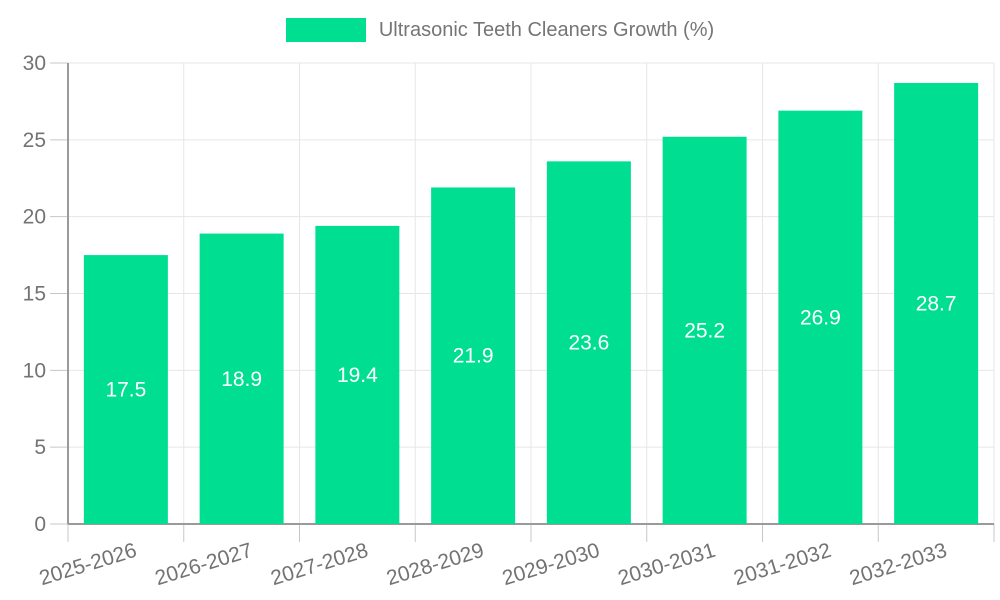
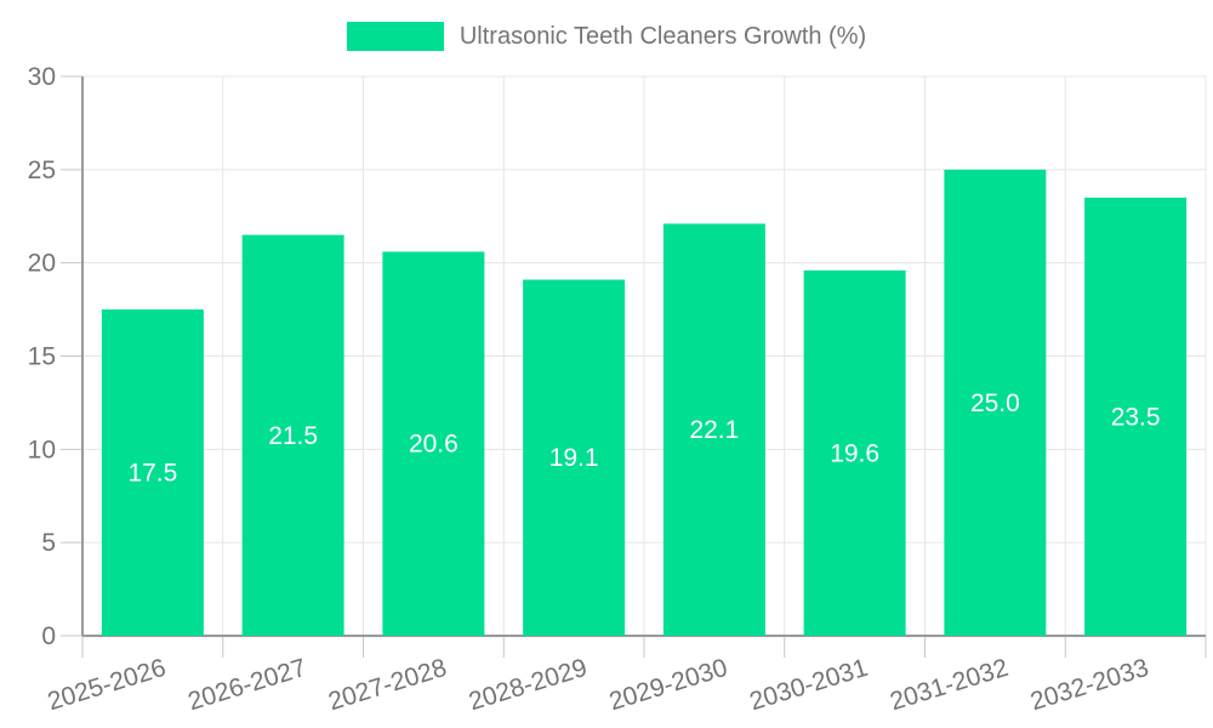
2026-2027: 18.9 -> 21.5
2027-2028: 19.4 -> 20.6
2028-2029: 21.9 -> 19.1
2029-2030: 23.6 -> 22.1
2030-2031: 25.2 -> 19.6
2031-2032: 26.9 -> 25.0
2032-2033: 28.7 -> 23.5
